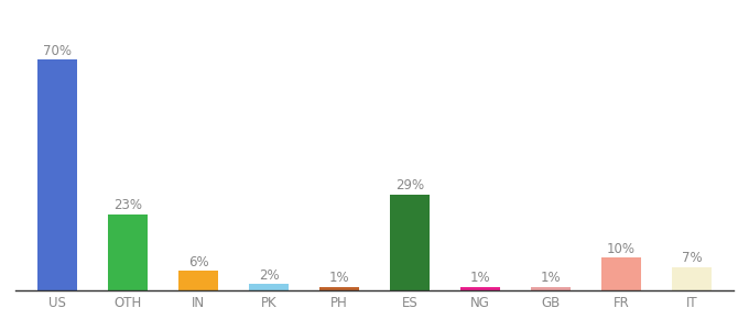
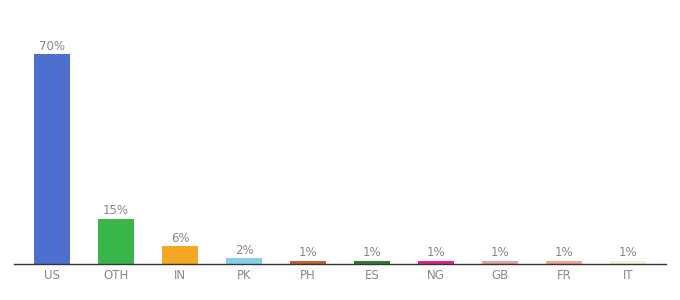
OTH: 23% -> 15%
ES: 29% -> 1%
FR: 10% -> 1%
IT: 7% -> 1%
